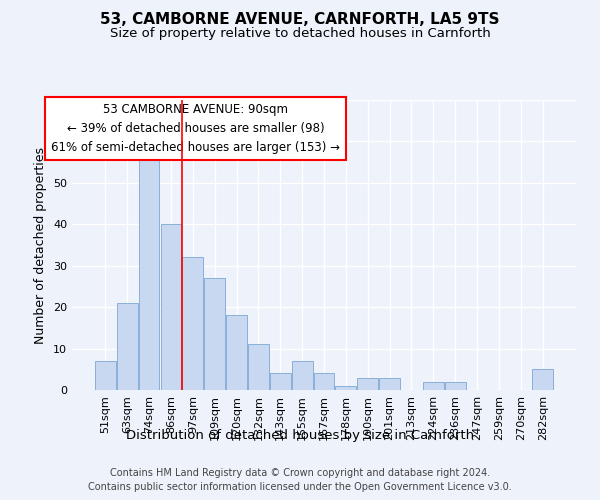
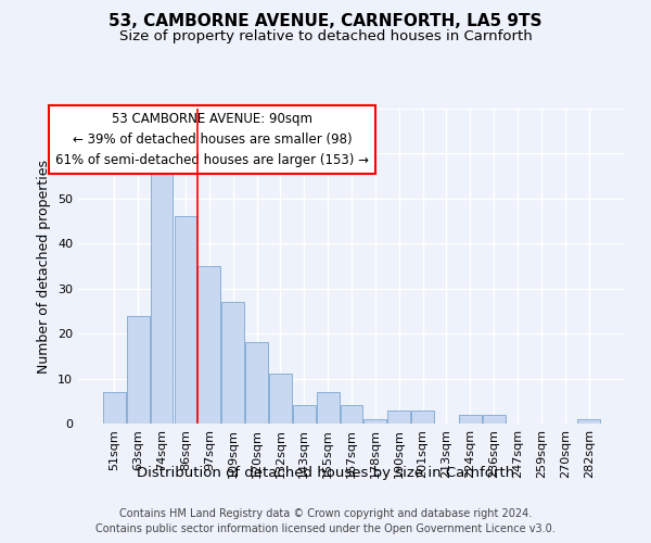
63sqm: 21 -> 24
86sqm: 40 -> 46
97sqm: 32 -> 35
282sqm: 5 -> 1
